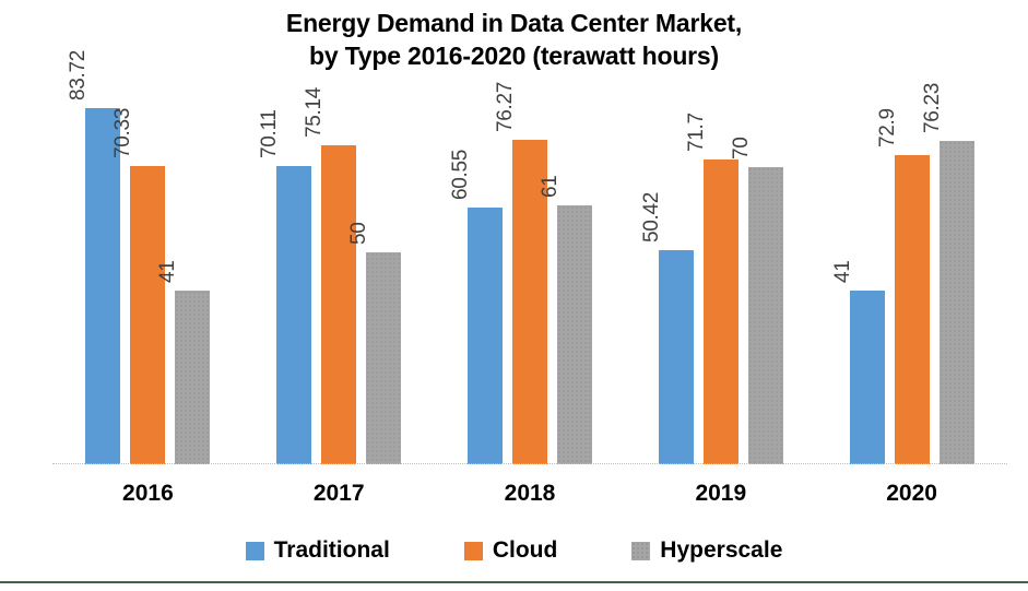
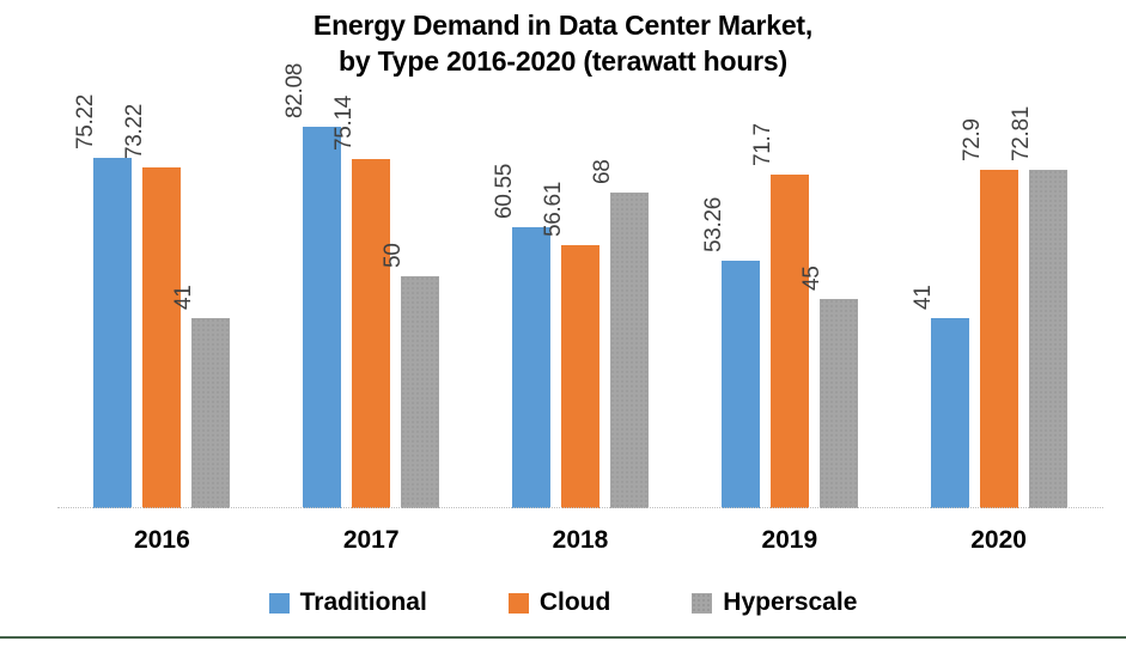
Traditional/2016: 83.72 -> 75.22
Cloud/2016: 70.33 -> 73.22
Traditional/2017: 70.11 -> 82.08
Cloud/2018: 76.27 -> 56.61
Hyperscale/2018: 61 -> 68
Traditional/2019: 50.42 -> 53.26
Hyperscale/2019: 70 -> 45
Hyperscale/2020: 76.23 -> 72.81
